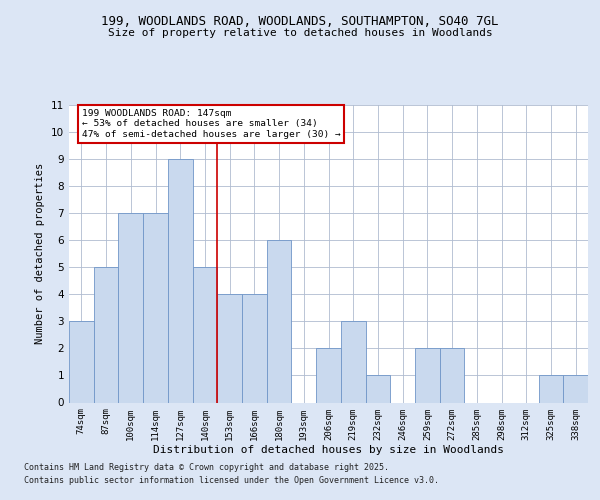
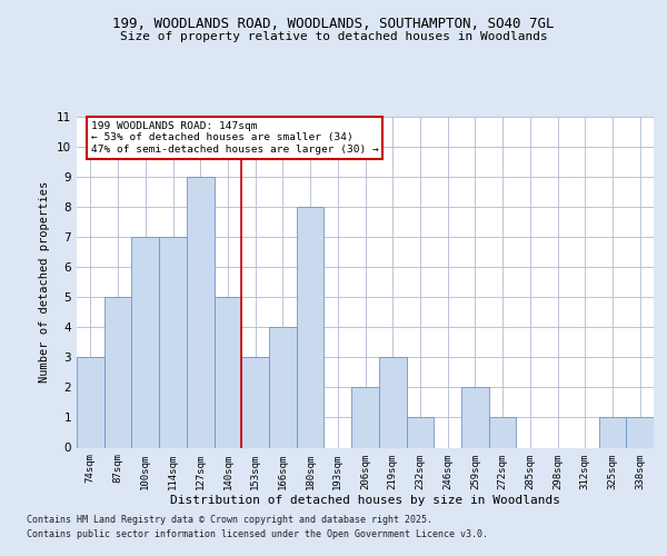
153sqm: 4 -> 3
180sqm: 6 -> 8
272sqm: 2 -> 1
